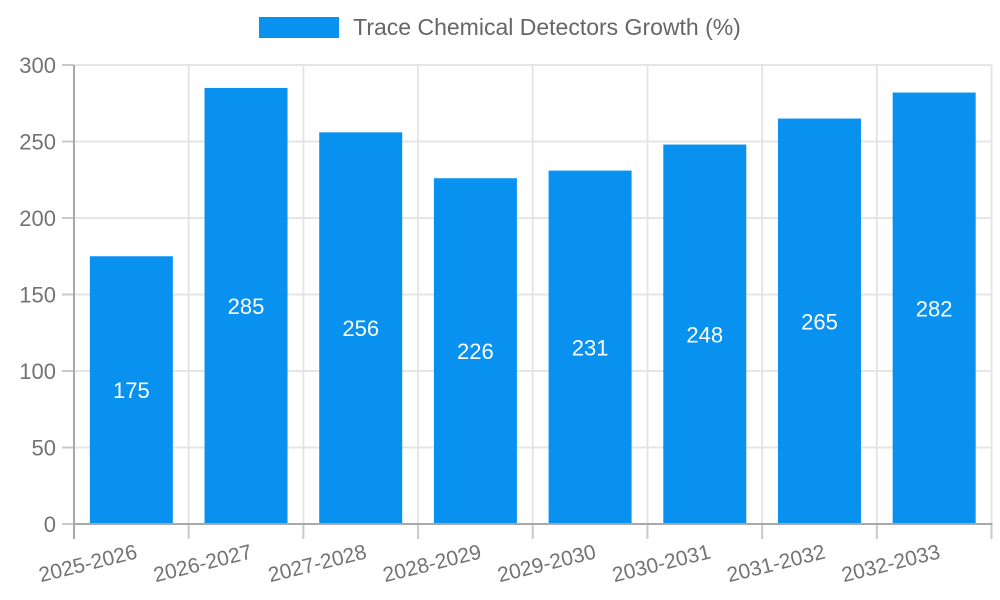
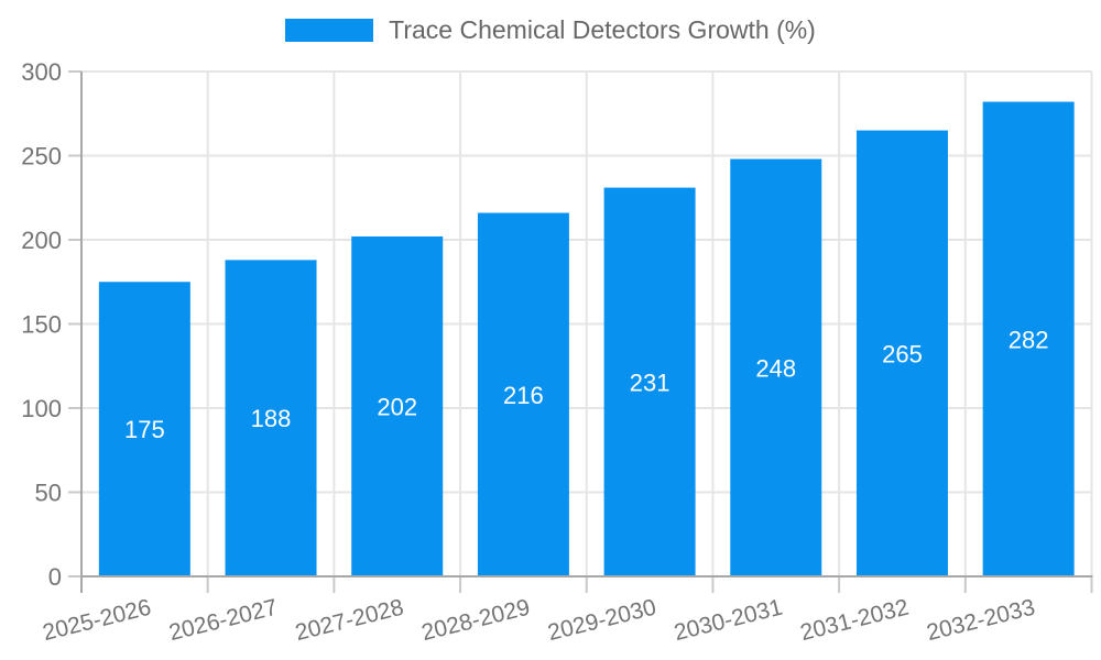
2026-2027: 285 -> 188
2027-2028: 256 -> 202
2028-2029: 226 -> 216
